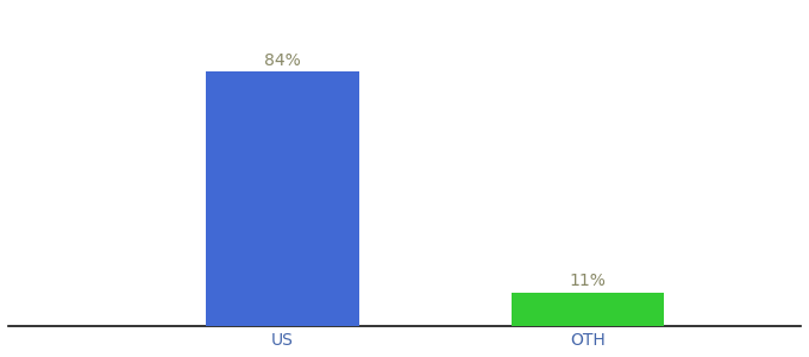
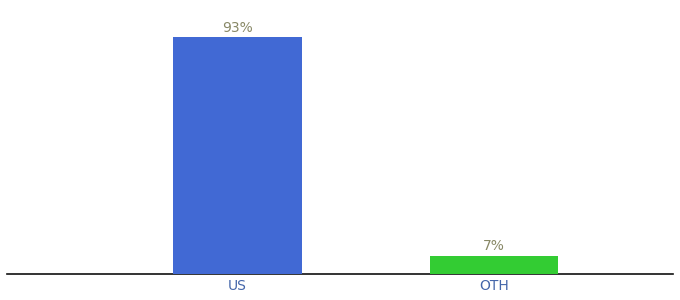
US: 84% -> 93%
OTH: 11% -> 7%
